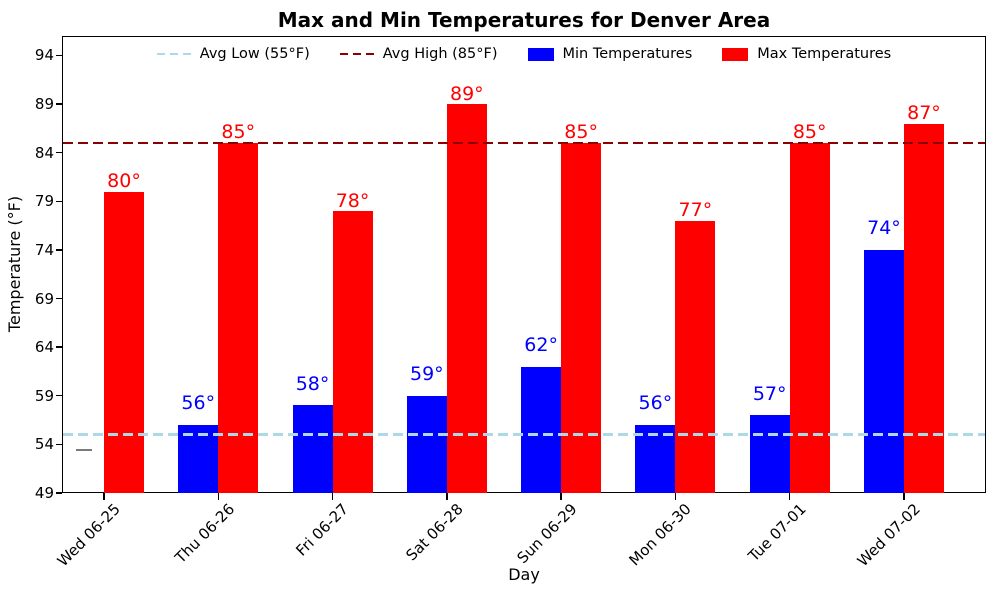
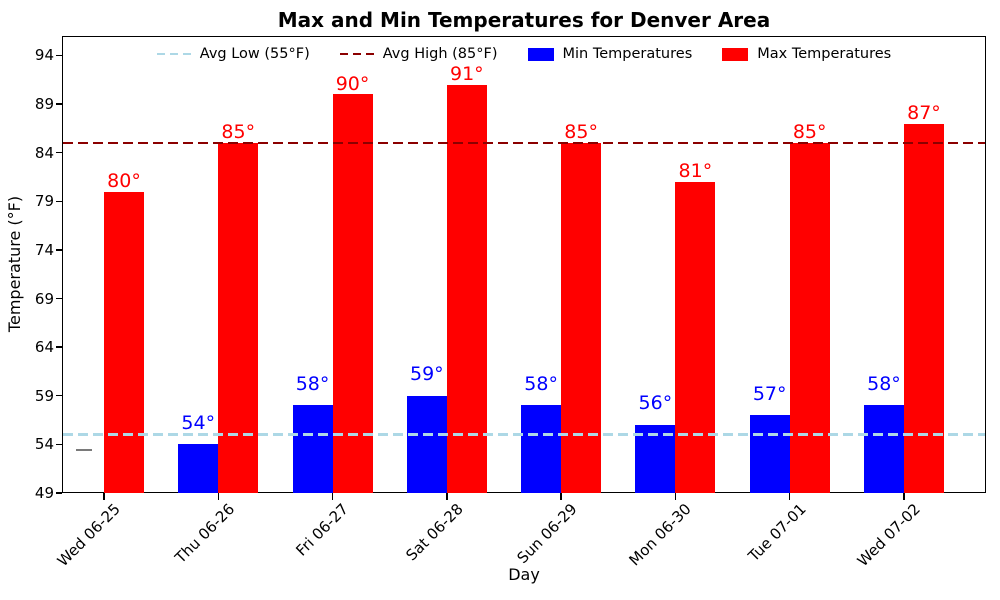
Min Temperatures/Thu 06-26: 56° -> 54°
Max Temperatures/Fri 06-27: 78° -> 90°
Max Temperatures/Sat 06-28: 89° -> 91°
Min Temperatures/Sun 06-29: 62° -> 58°
Max Temperatures/Mon 06-30: 77° -> 81°
Min Temperatures/Wed 07-02: 74° -> 58°
